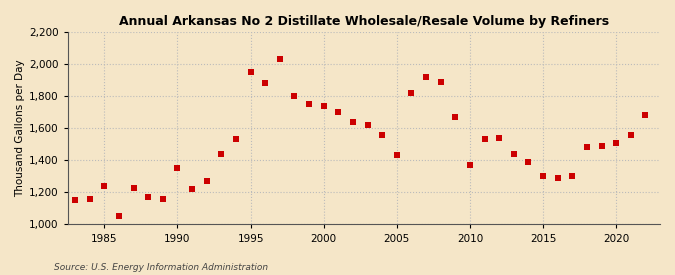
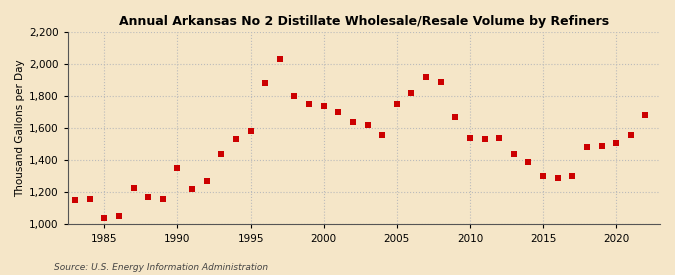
1985: 1,240 -> 1,040
1995: 1,950 -> 1,580
2005: 1,430 -> 1,750
2010: 1,370 -> 1,540
